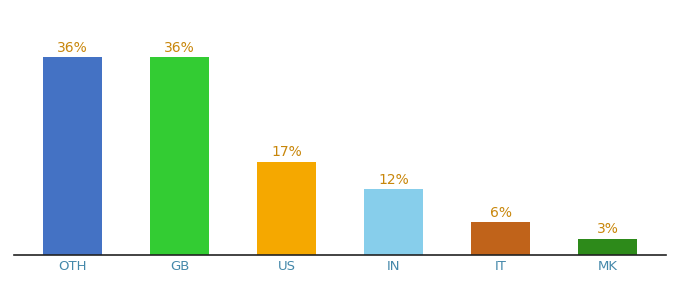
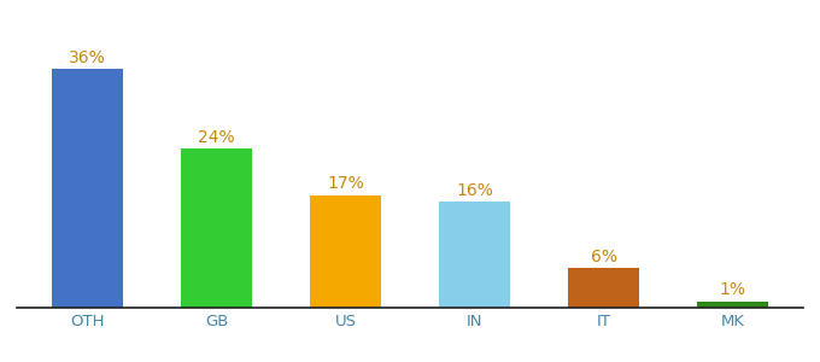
GB: 36% -> 24%
IN: 12% -> 16%
MK: 3% -> 1%
